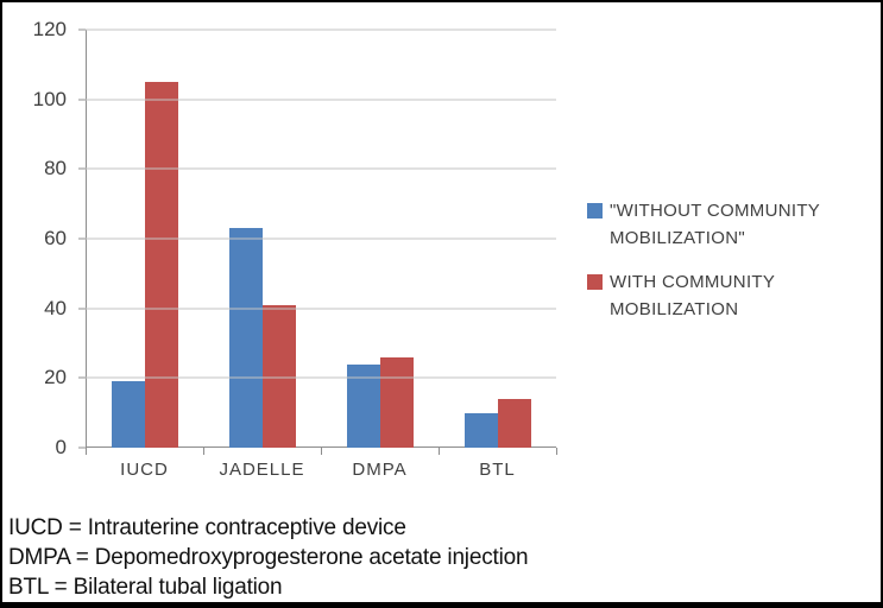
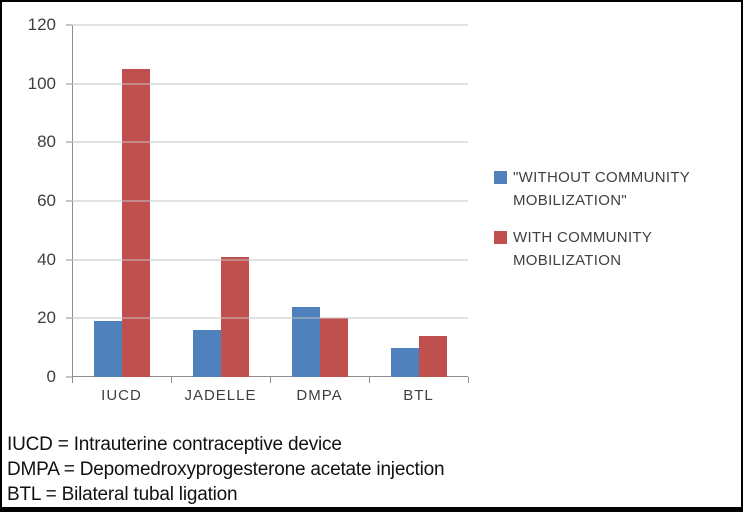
"WITHOUT COMMUNITY MOBILIZATION"/JADELLE: 63 -> 16
WITH COMMUNITY MOBILIZATION/DMPA: 26 -> 20
